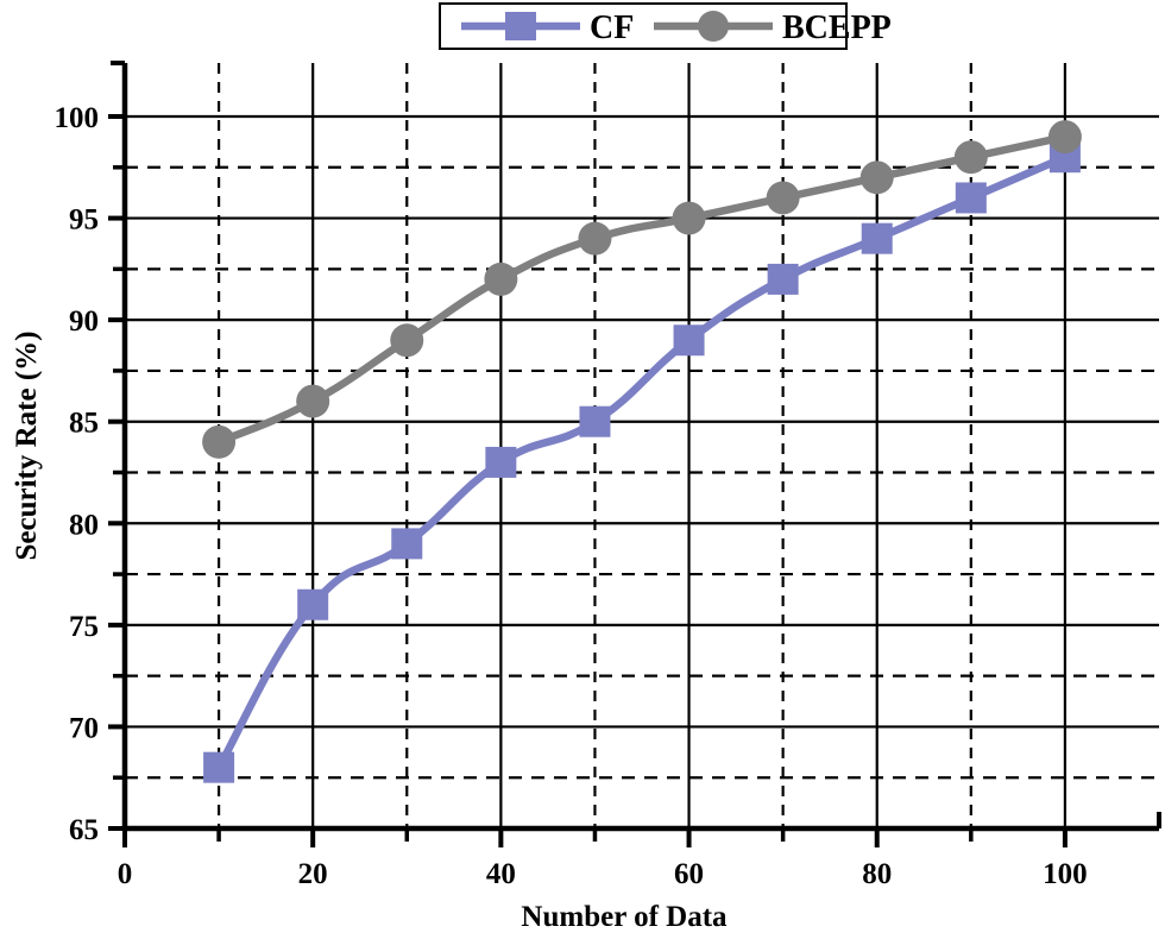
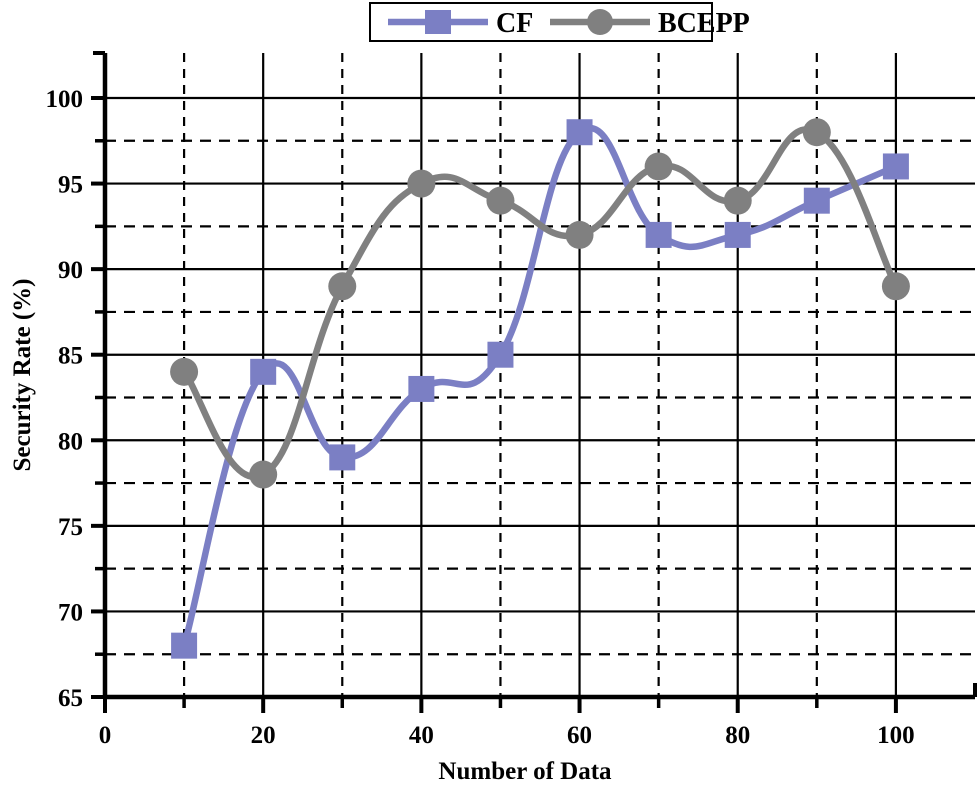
CF/20: 76 -> 84
BCEPP/20: 86 -> 78
BCEPP/40: 92 -> 95
CF/60: 89 -> 98
BCEPP/60: 95 -> 92
CF/80: 94 -> 92
BCEPP/80: 97 -> 94
CF/90: 96 -> 94
CF/100: 98 -> 96
BCEPP/100: 99 -> 89
